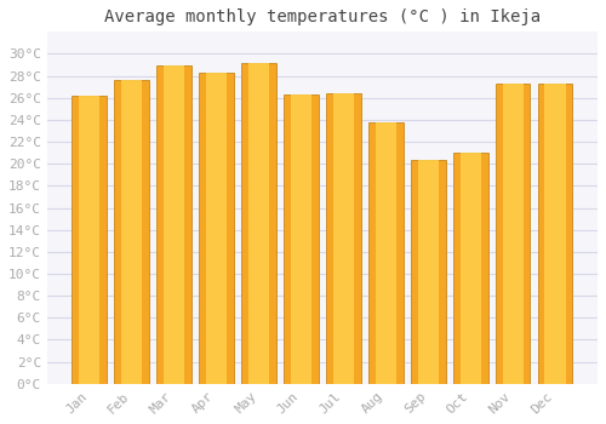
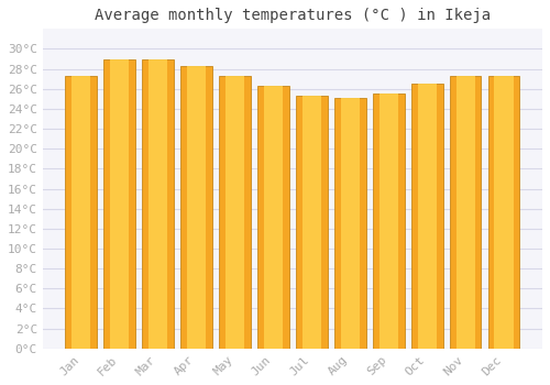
Jan: 26.2°C -> 27.3°C
Feb: 27.6°C -> 29.0°C
May: 29.2°C -> 27.3°C
Jul: 26.4°C -> 25.3°C
Aug: 23.8°C -> 25.1°C
Sep: 20.4°C -> 25.5°C
Oct: 21.0°C -> 26.5°C
